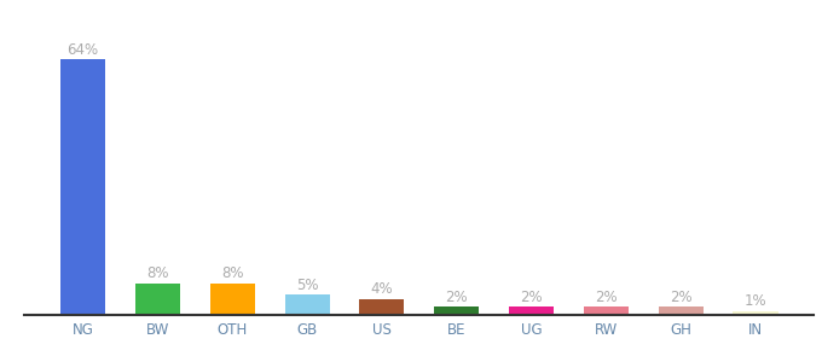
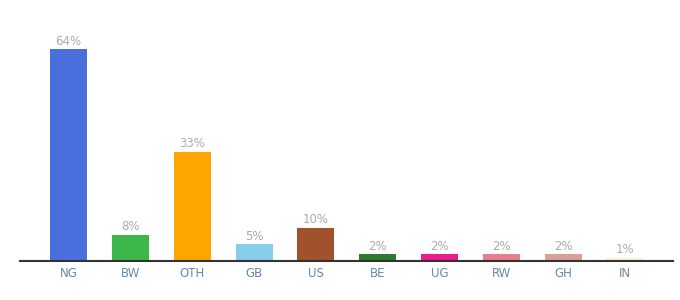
OTH: 8% -> 33%
US: 4% -> 10%
